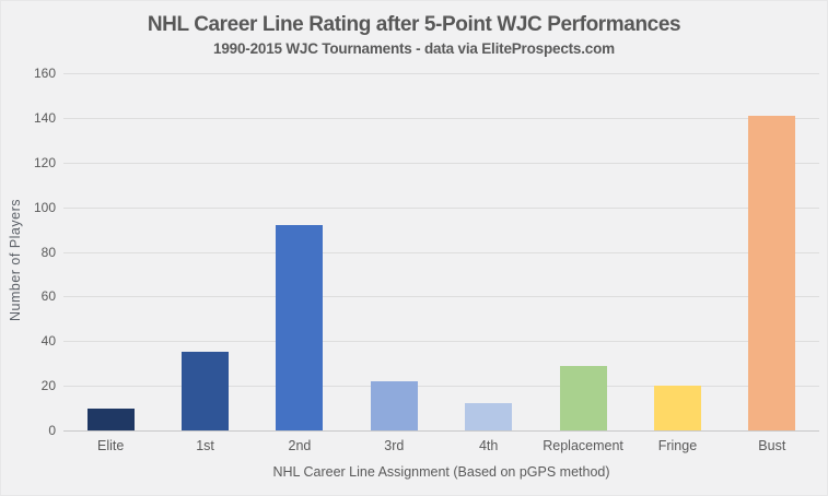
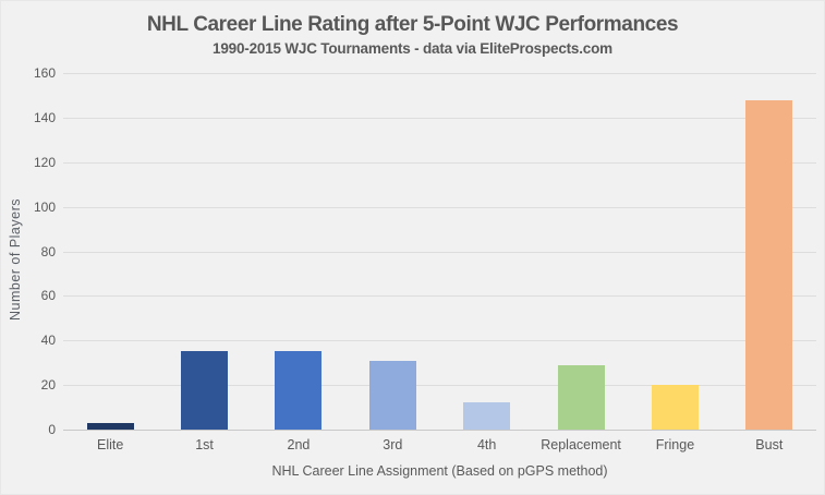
Elite: 10 -> 3
2nd: 92 -> 35
3rd: 22 -> 31
Bust: 141 -> 148
